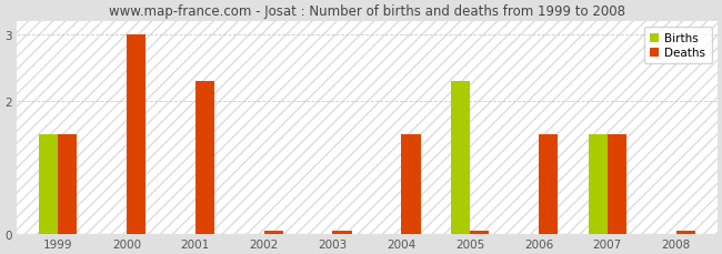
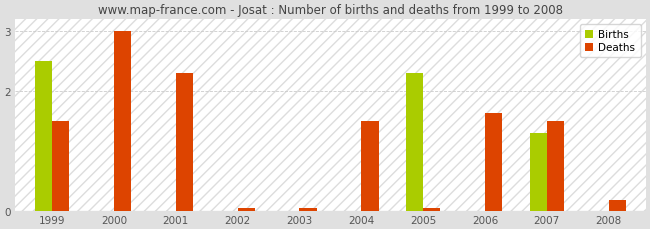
Births/1999: 1.5 -> 2.5
Deaths/2006: 1.50 -> 1.62
Births/2007: 1.5 -> 1.3
Deaths/2008: 0.05 -> 0.18
